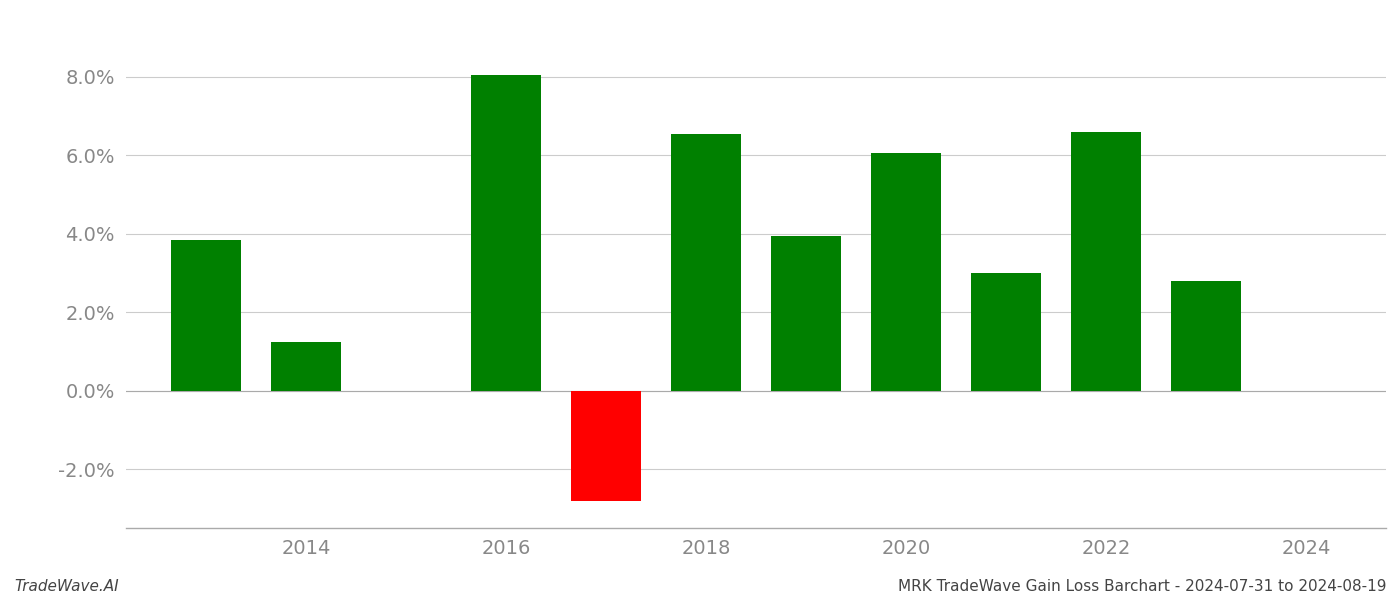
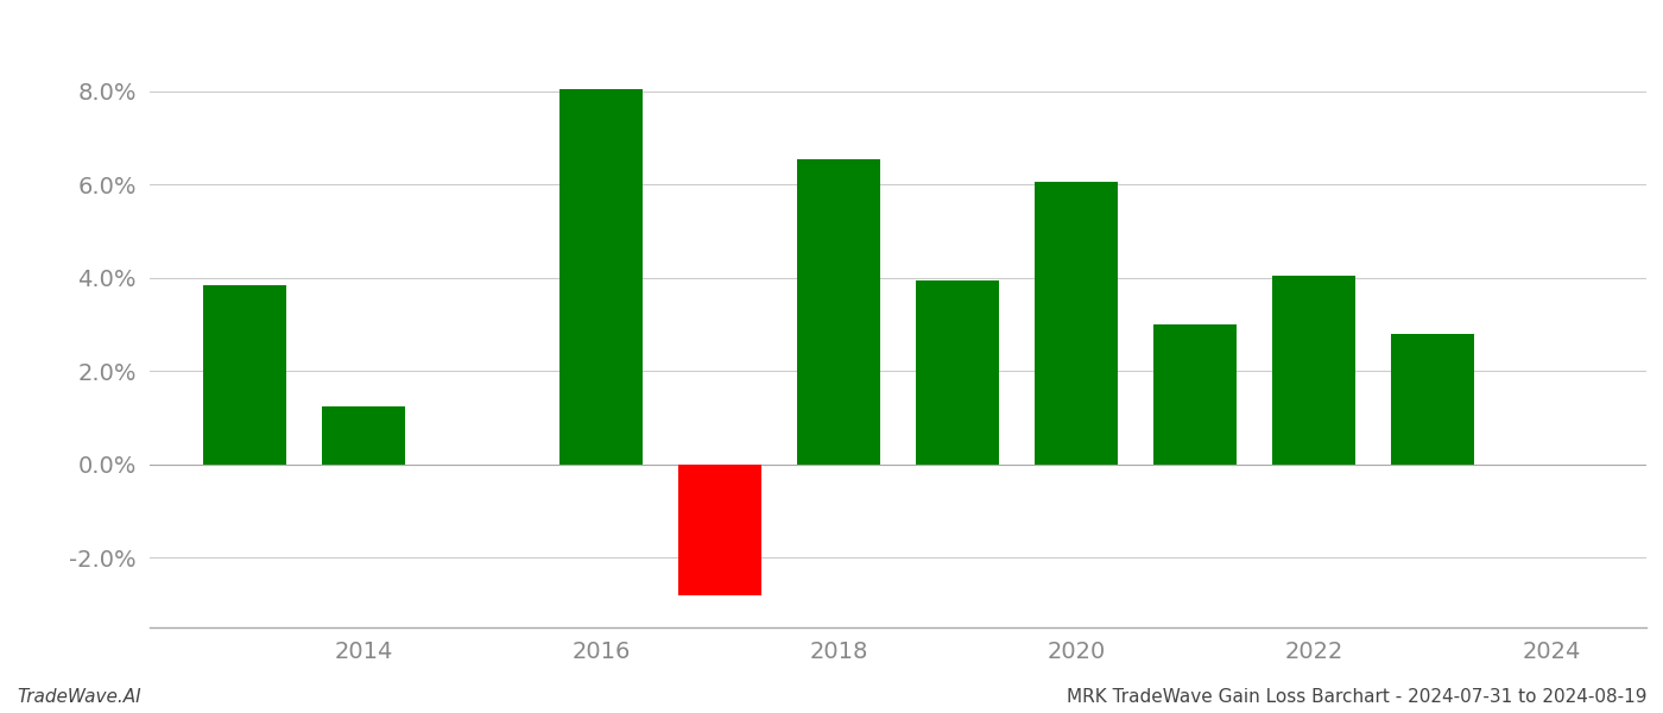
2022: 6.60% -> 4.05%
